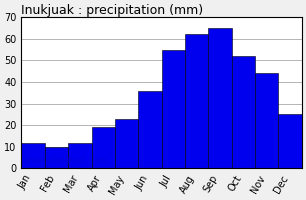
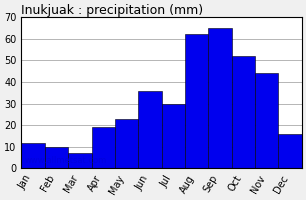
Mar: 12 -> 7
Jul: 55 -> 30
Dec: 25 -> 16
